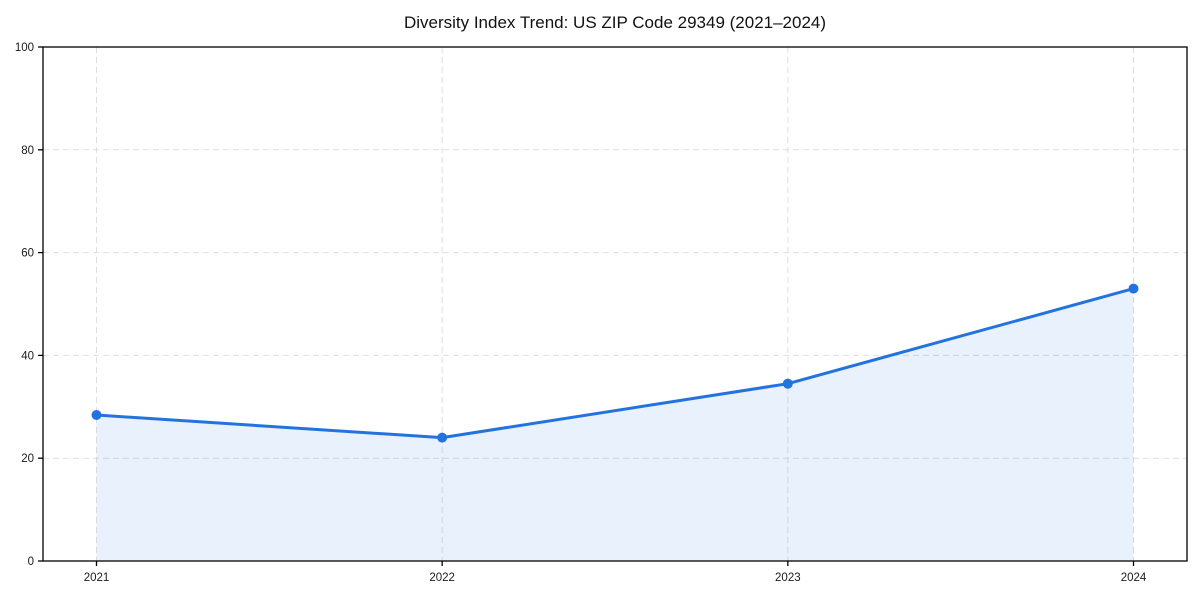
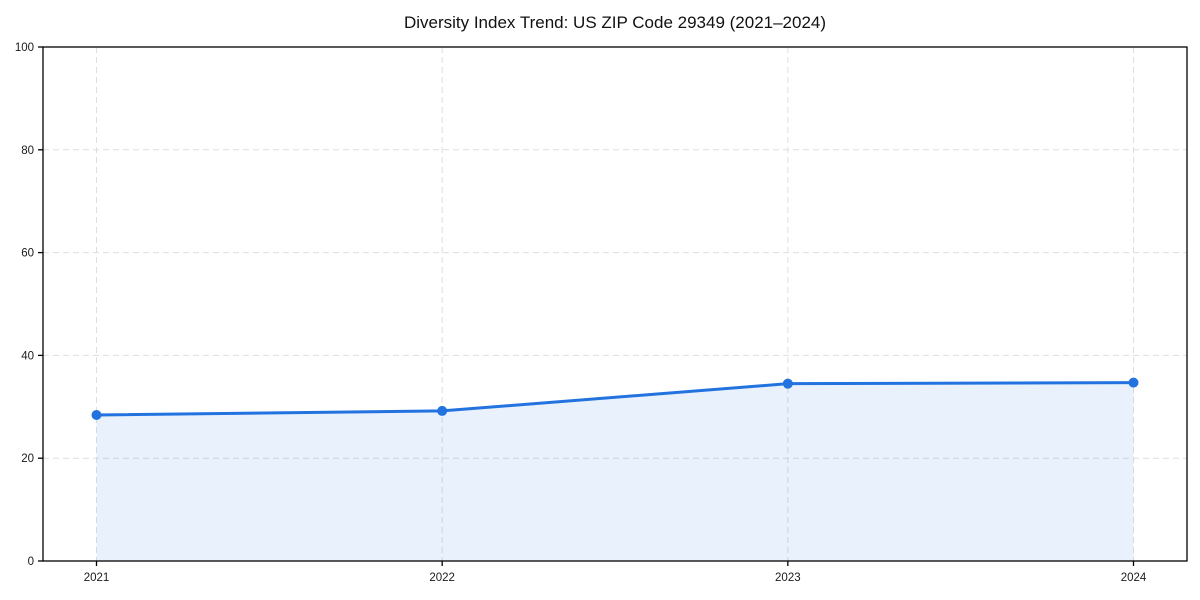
2022: 24 -> 29
2024: 53 -> 35
